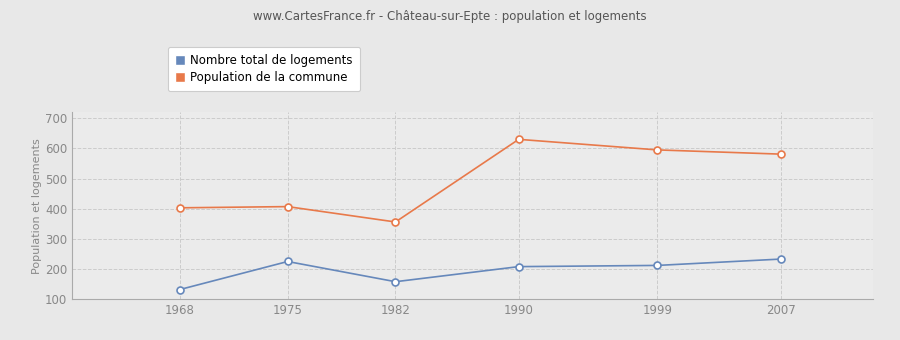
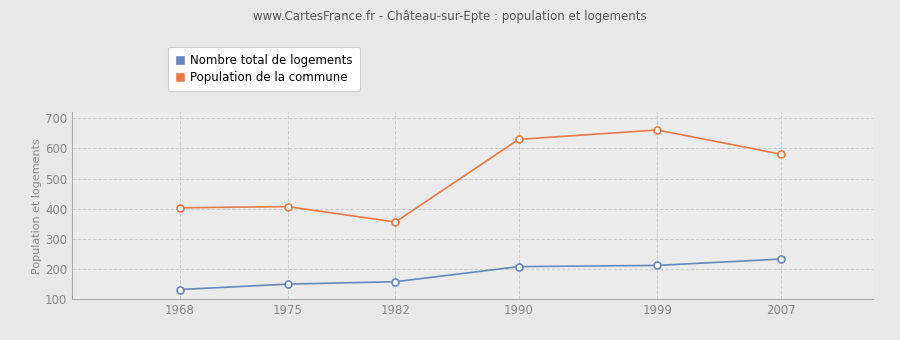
Nombre total de logements/1975: 225 -> 150
Population de la commune/1999: 595 -> 661
